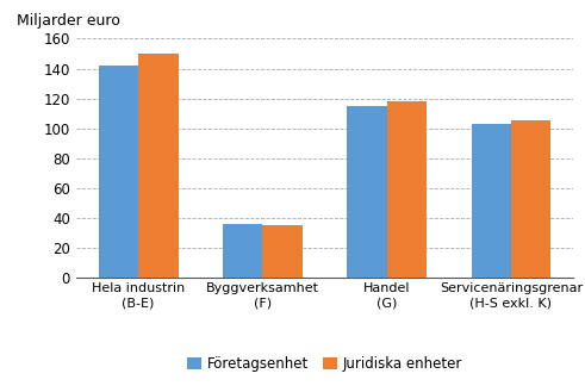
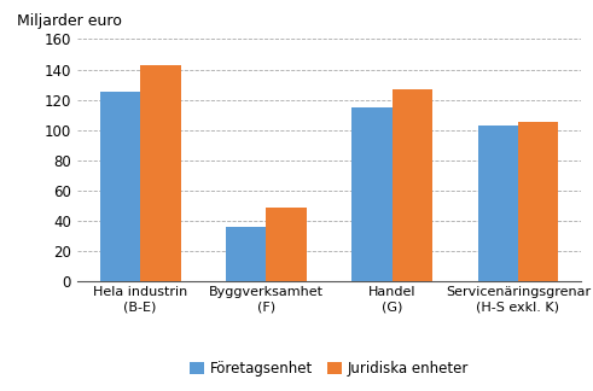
Företagsenhet/Hela industrin (B-E): 142 -> 125
Juridiska enheter/Hela industrin (B-E): 150 -> 143
Juridiska enheter/Byggverksamhet (F): 35 -> 49
Juridiska enheter/Handel (G): 118 -> 127
